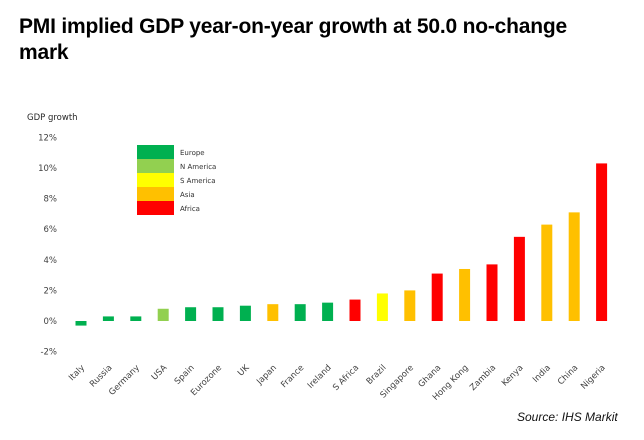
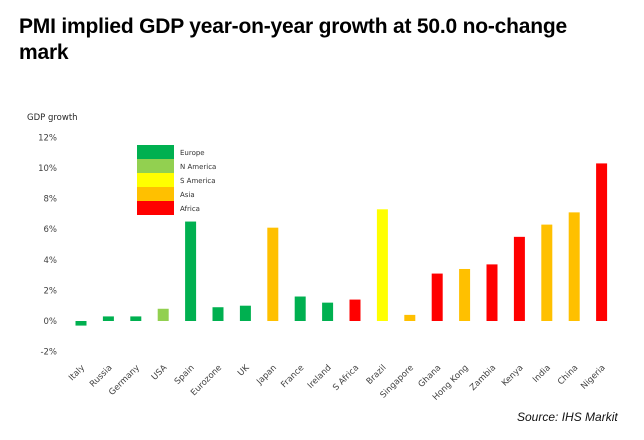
Spain: 0.9% -> 6.5%
Japan: 1.1% -> 6.1%
France: 1.1% -> 1.6%
Brazil: 1.8% -> 7.3%
Singapore: 2.0% -> 0.4%
